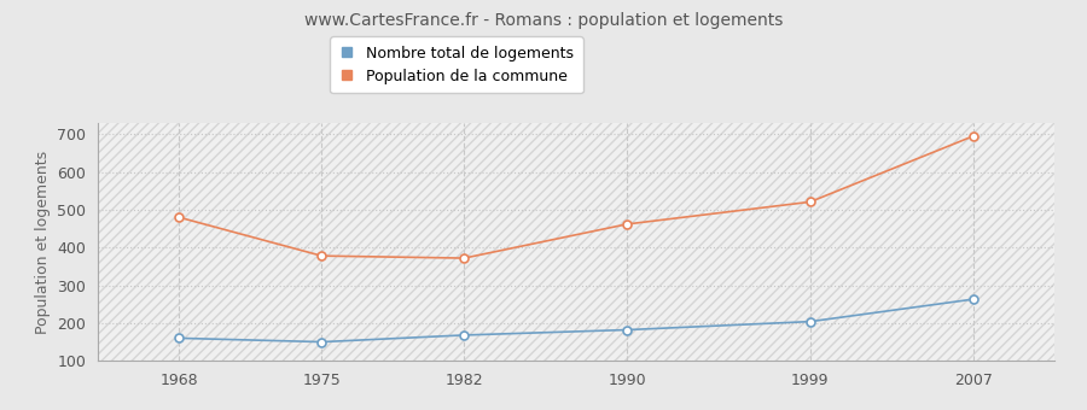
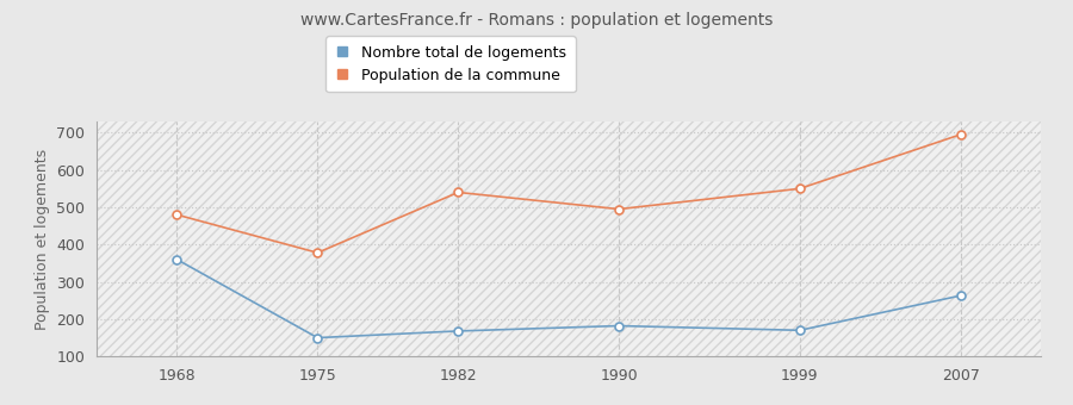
Nombre total de logements/1968: 160 -> 360
Population de la commune/1982: 372 -> 540
Population de la commune/1990: 462 -> 495
Nombre total de logements/1999: 204 -> 170
Population de la commune/1999: 521 -> 550
